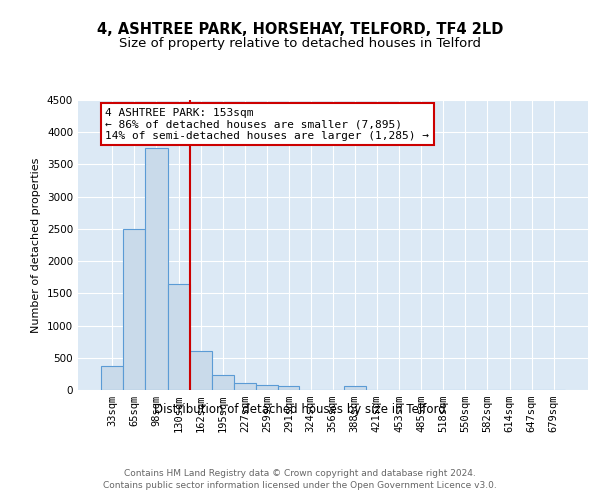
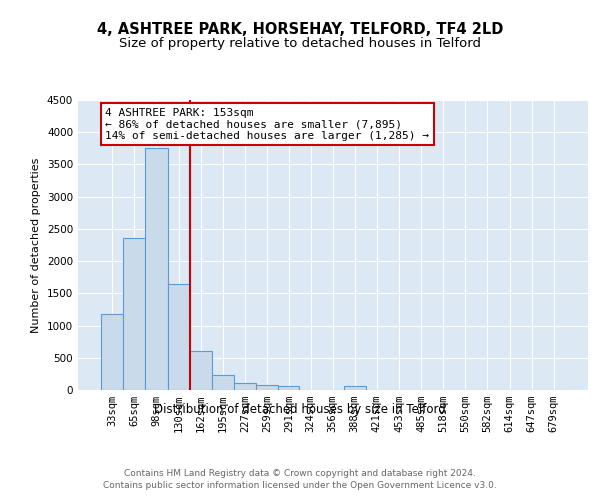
33sqm: 380 -> 1180
65sqm: 2500 -> 2360
